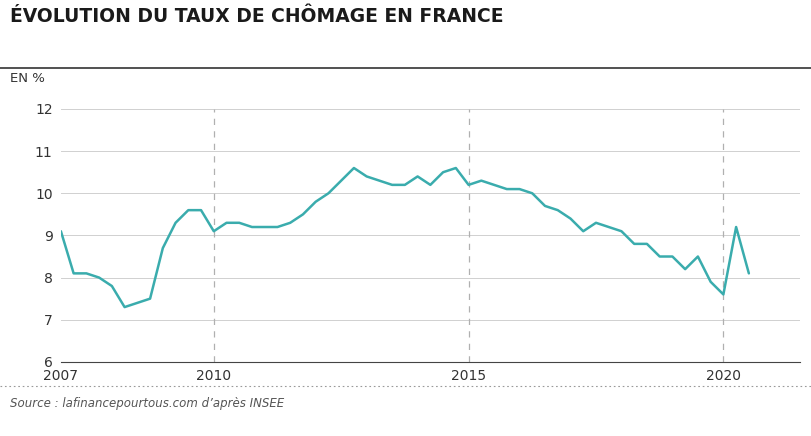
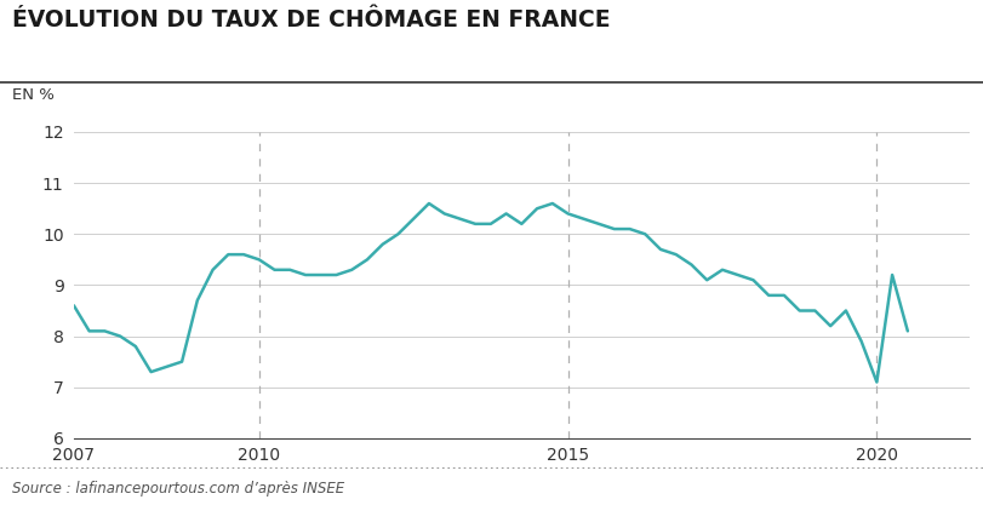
2007: 9.1 -> 8.6
2010: 9.1 -> 9.5
2015: 10.2 -> 10.4
2020: 7.6 -> 7.1
